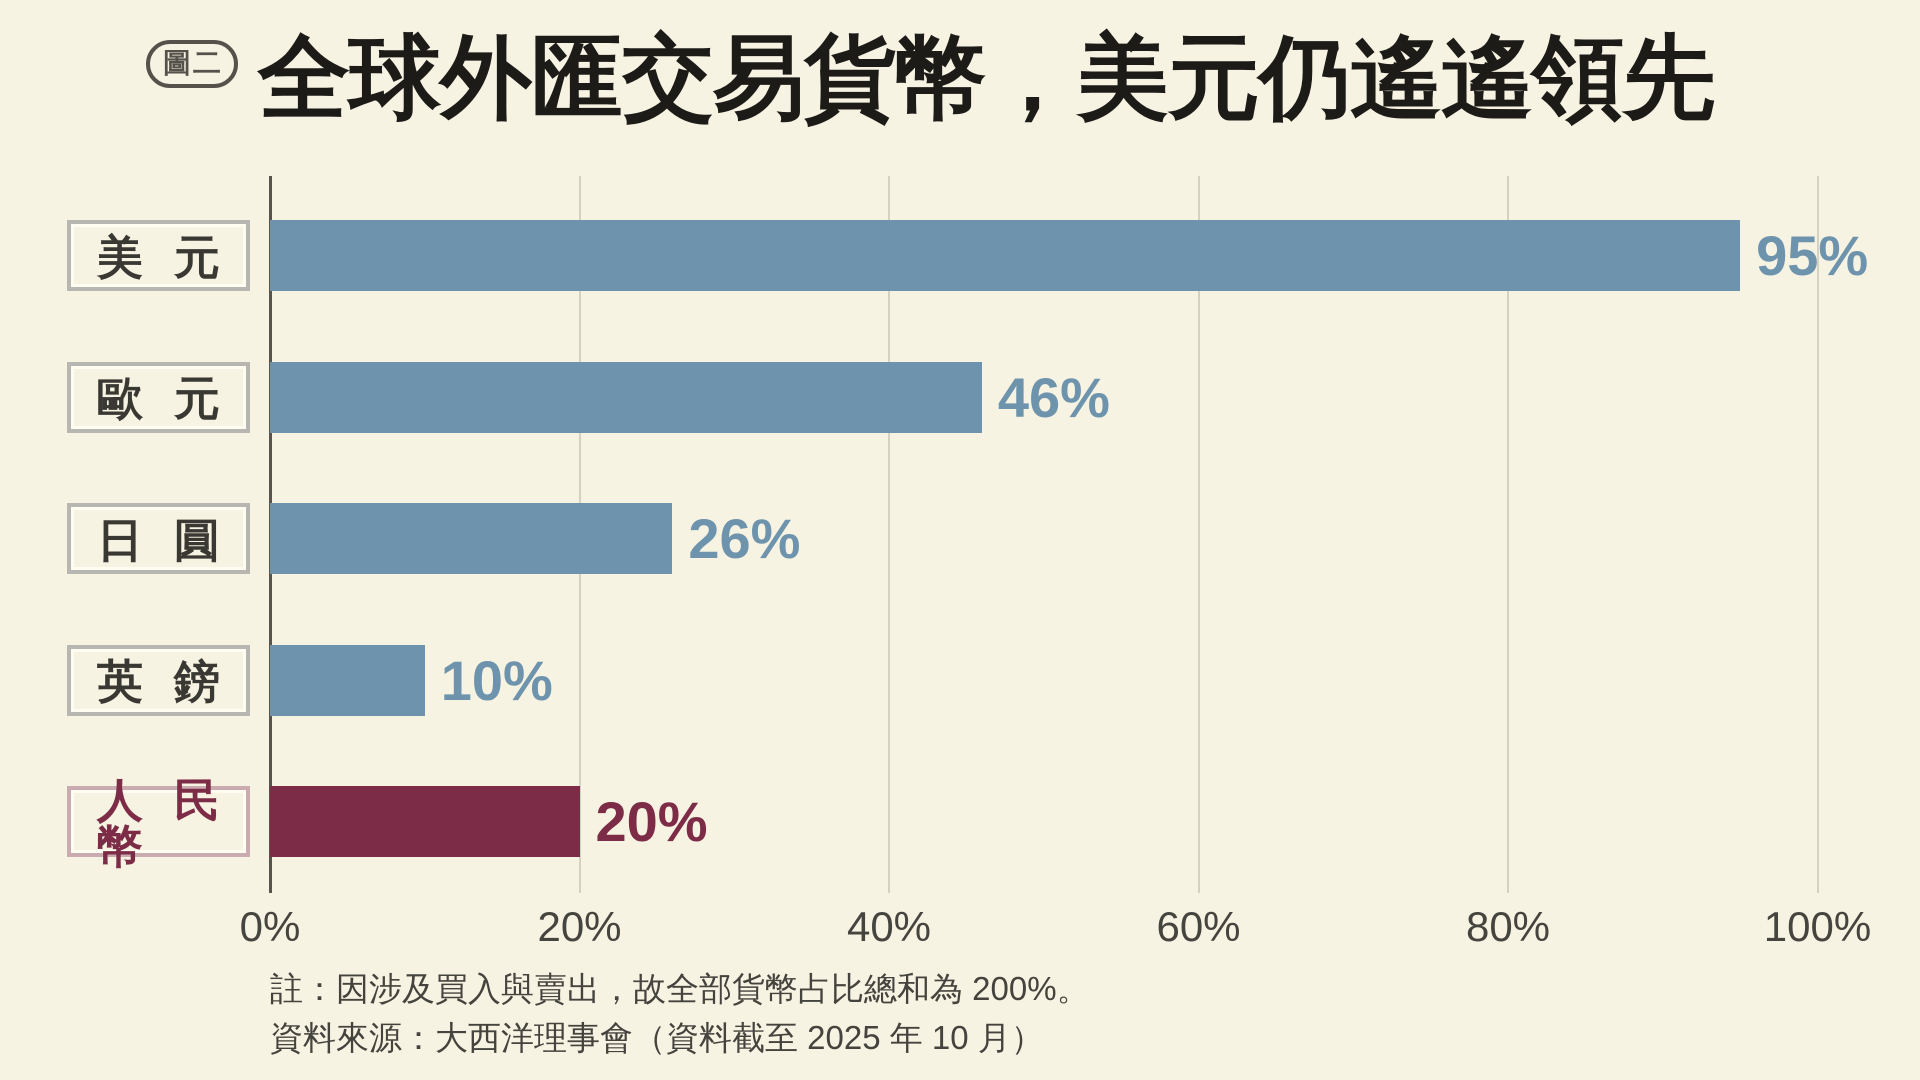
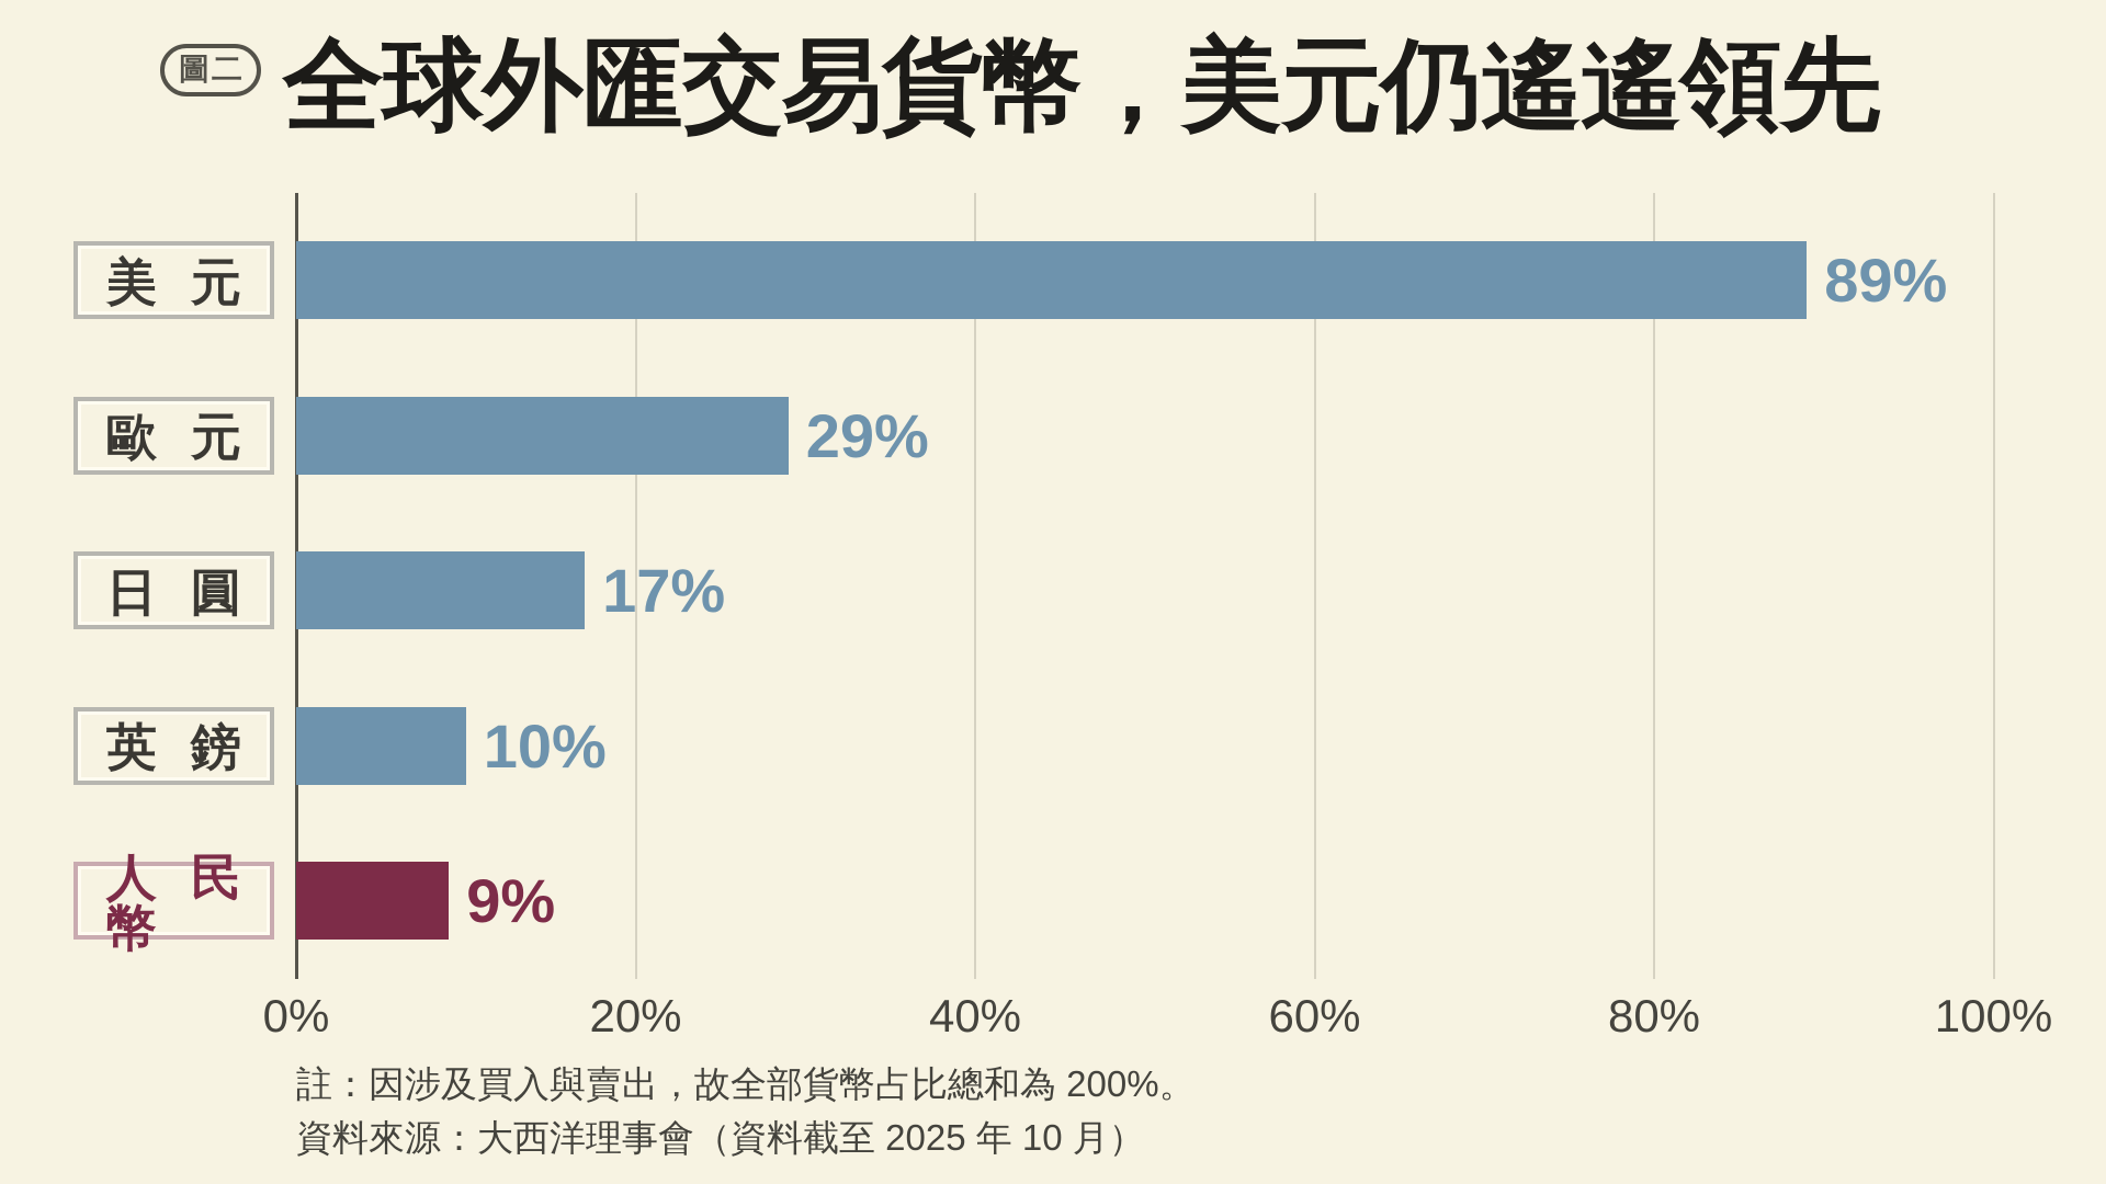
美元: 95% -> 89%
歐元: 46% -> 29%
日圓: 26% -> 17%
人民幣: 20% -> 9%
